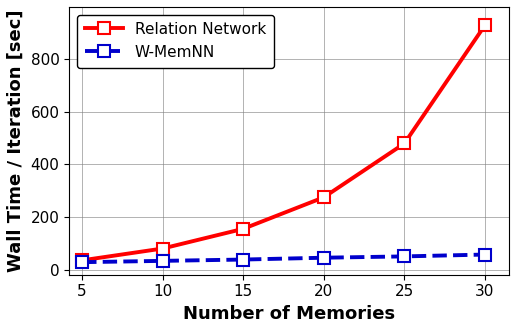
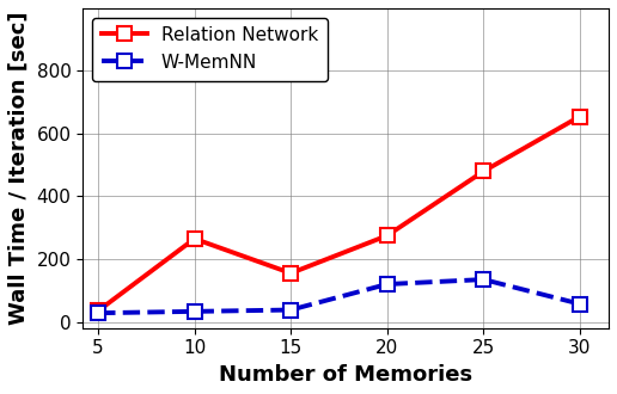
Relation Network/10: 80 -> 265
W-MemNN/20: 45 -> 120
W-MemNN/25: 50 -> 135
Relation Network/30: 930 -> 655
